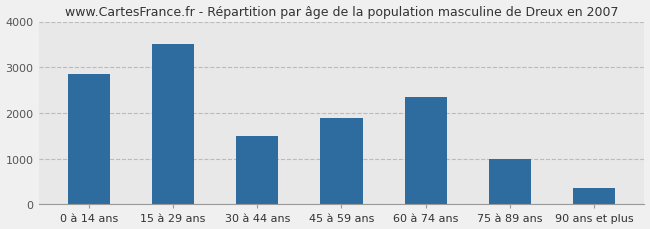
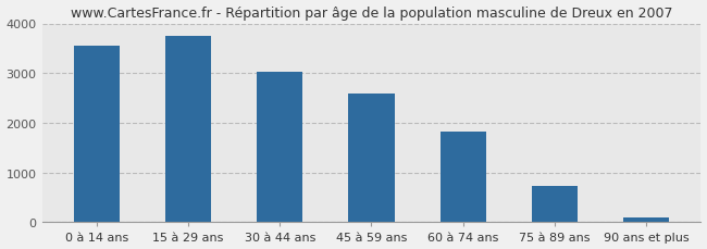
0 à 14 ans: 2850 -> 3550
15 à 29 ans: 3500 -> 3750
30 à 44 ans: 1500 -> 3030
45 à 59 ans: 1900 -> 2600
60 à 74 ans: 2350 -> 1820
75 à 89 ans: 1000 -> 720
90 ans et plus: 350 -> 100
